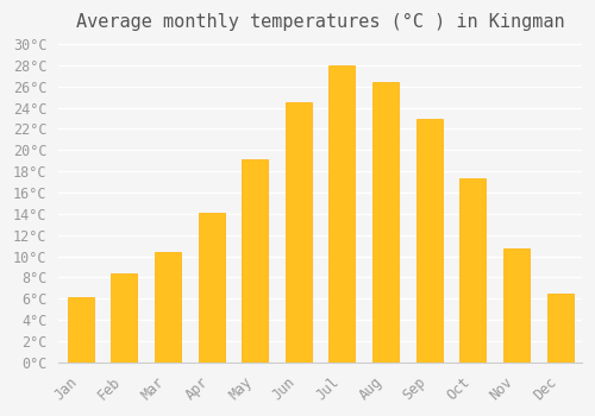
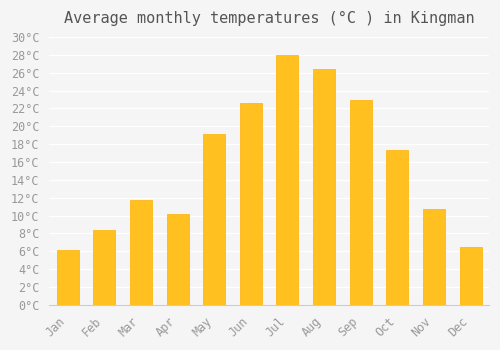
Mar: 10.4°C -> 11.8°C
Apr: 14.1°C -> 10.2°C
Jun: 24.5°C -> 22.6°C
